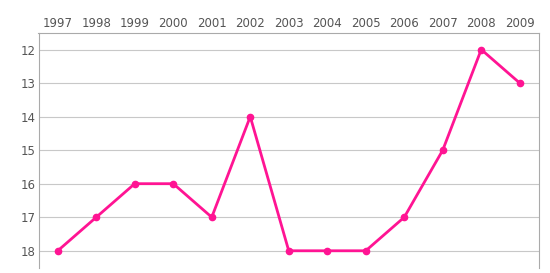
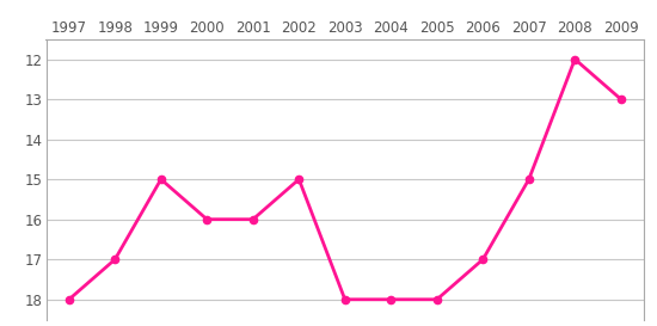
1999: 16 -> 15
2001: 17 -> 16
2002: 14 -> 15
